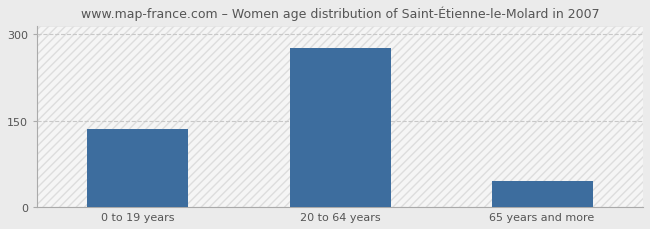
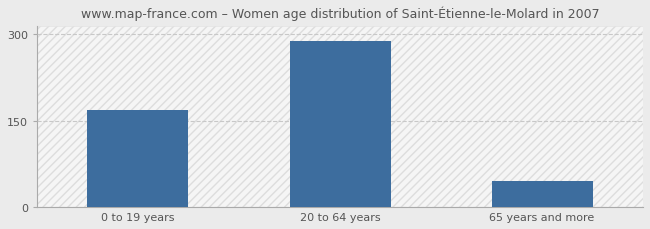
0 to 19 years: 135 -> 168
20 to 64 years: 277 -> 288
